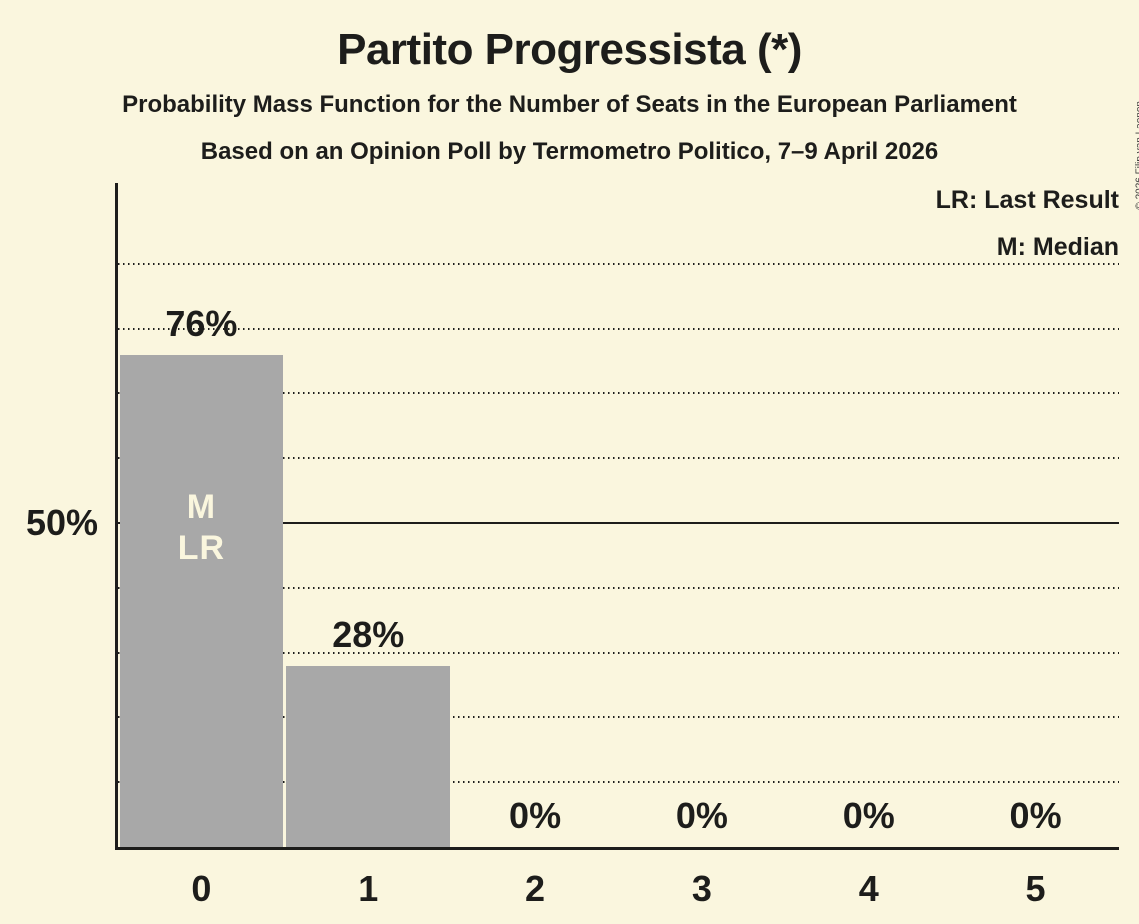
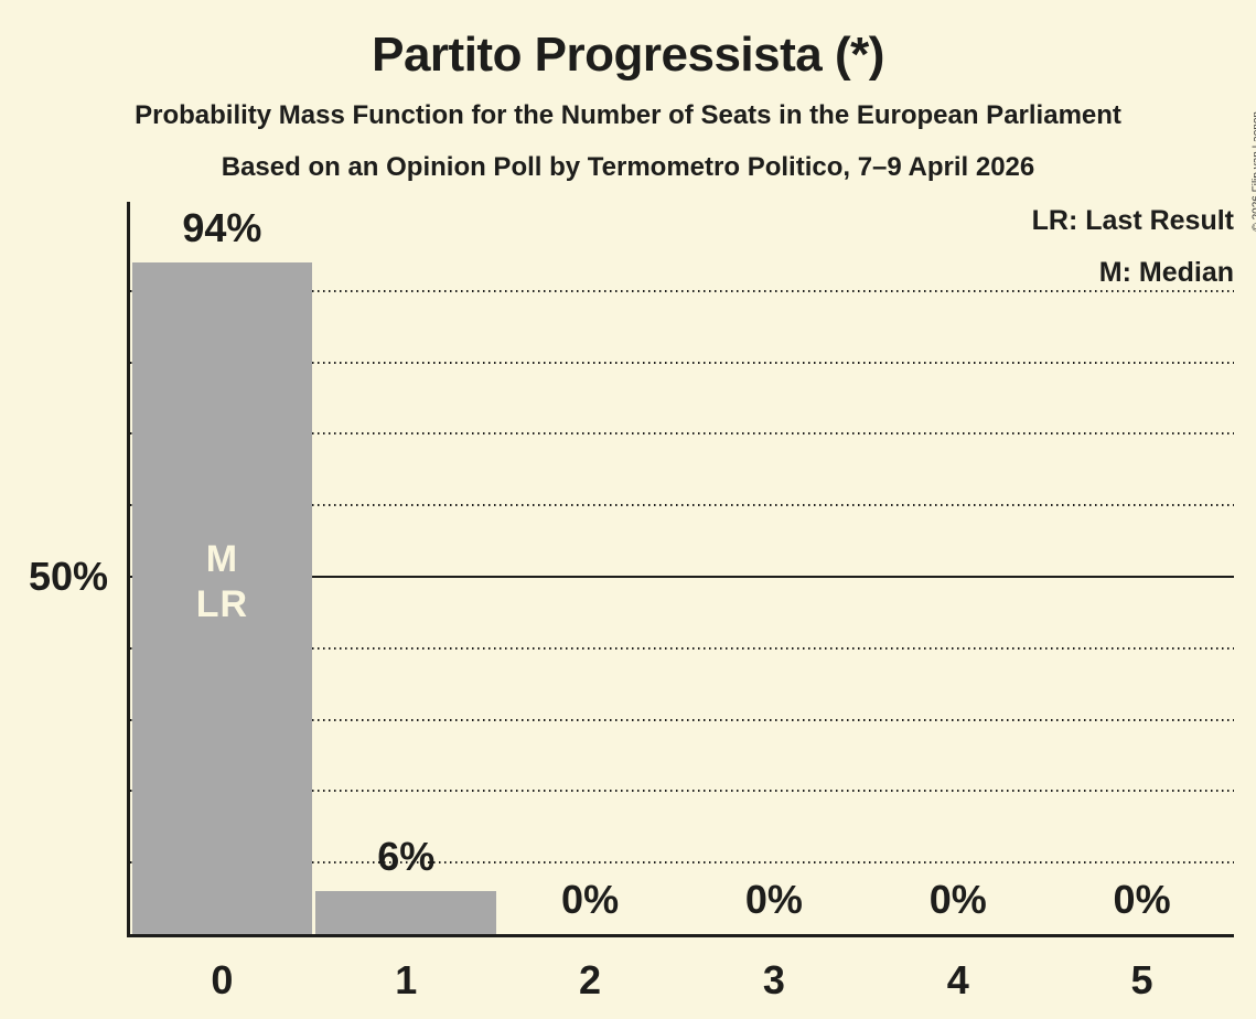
0: 76% -> 94%
1: 28% -> 6%
